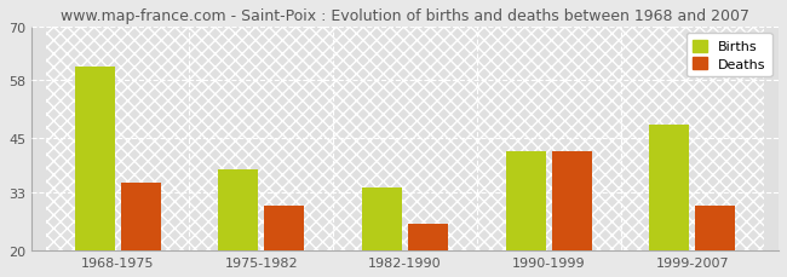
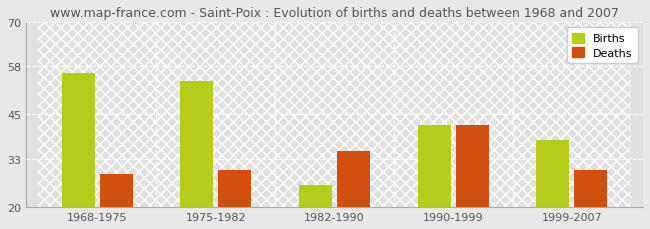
Births/1968-1975: 61 -> 56
Deaths/1968-1975: 35 -> 29
Births/1975-1982: 38 -> 54
Births/1982-1990: 34 -> 26
Deaths/1982-1990: 26 -> 35
Births/1999-2007: 48 -> 38
